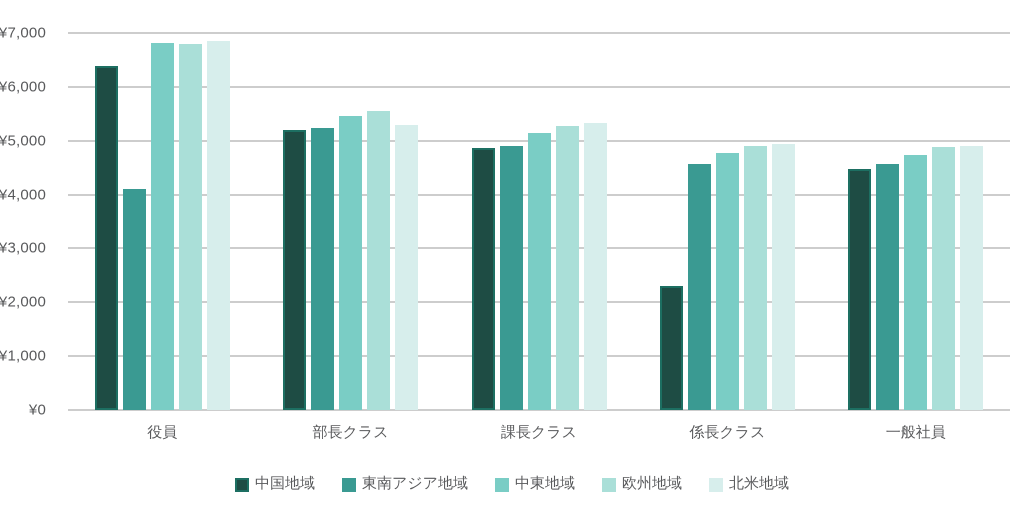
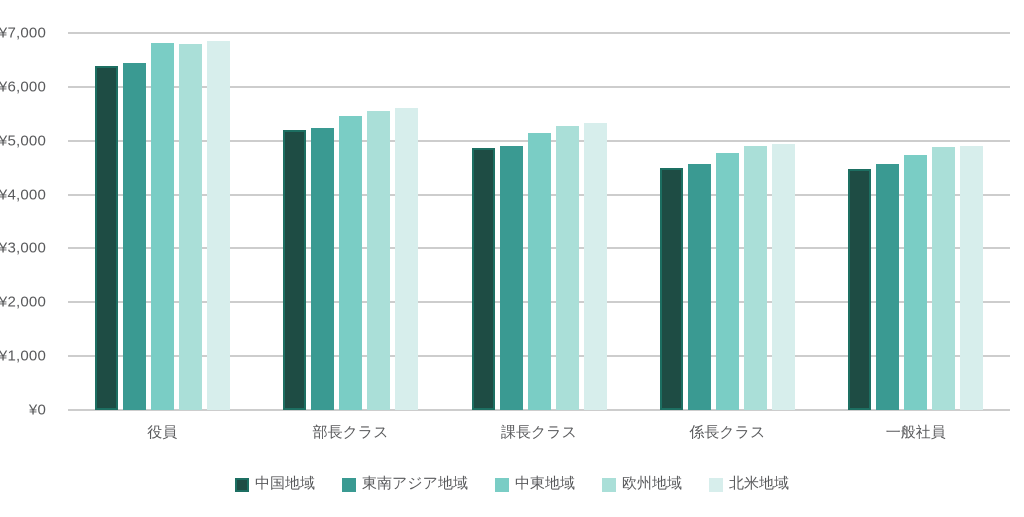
東南アジア地域/役員: ¥4100 -> ¥6400
北米地域/部長クラス: ¥5300 -> ¥5600
中国地域/係長クラス: ¥2300 -> ¥4500
